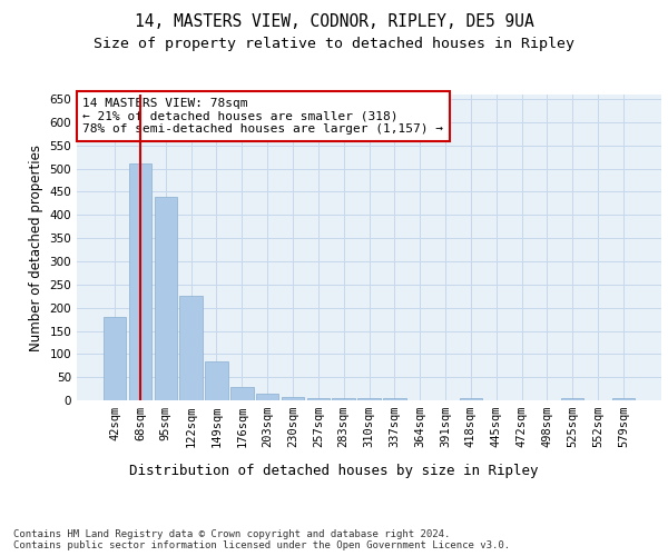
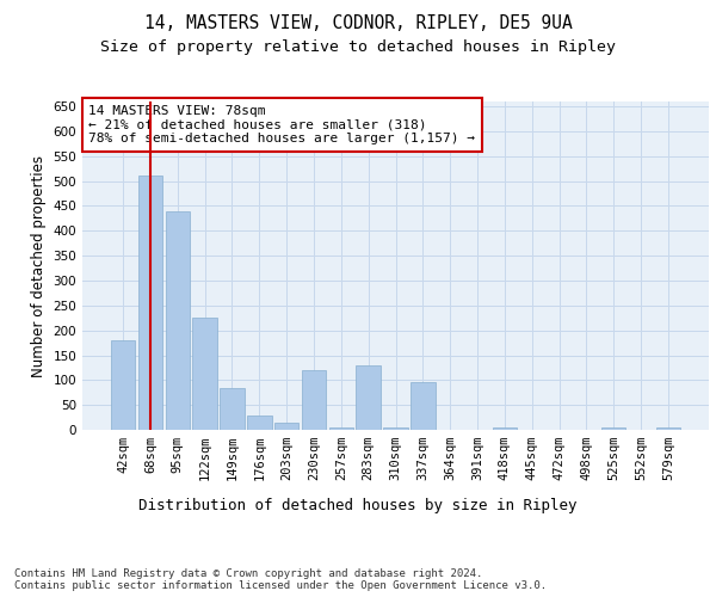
230sqm: 8 -> 120
283sqm: 6 -> 130
337sqm: 5 -> 95
